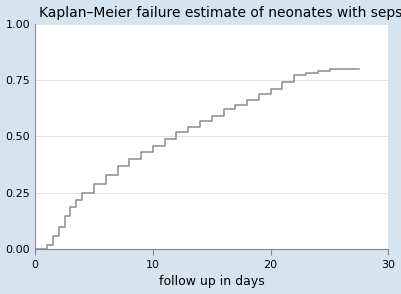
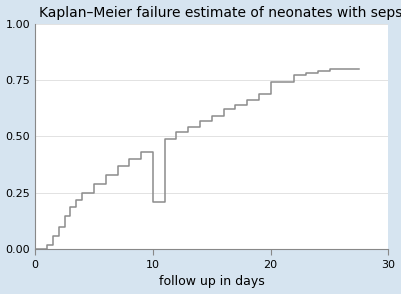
10: 0.46 -> 0.21
20: 0.71 -> 0.74
